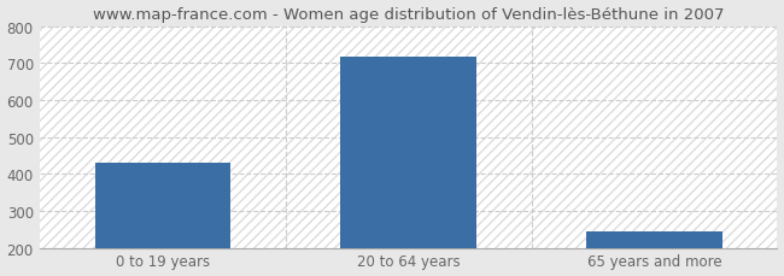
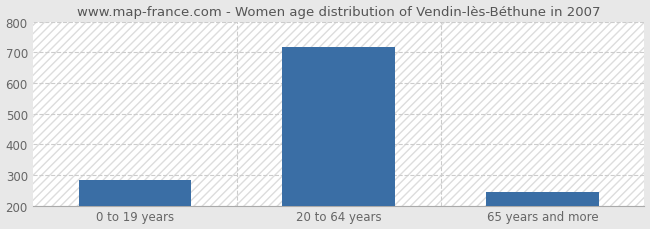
0 to 19 years: 430 -> 285
